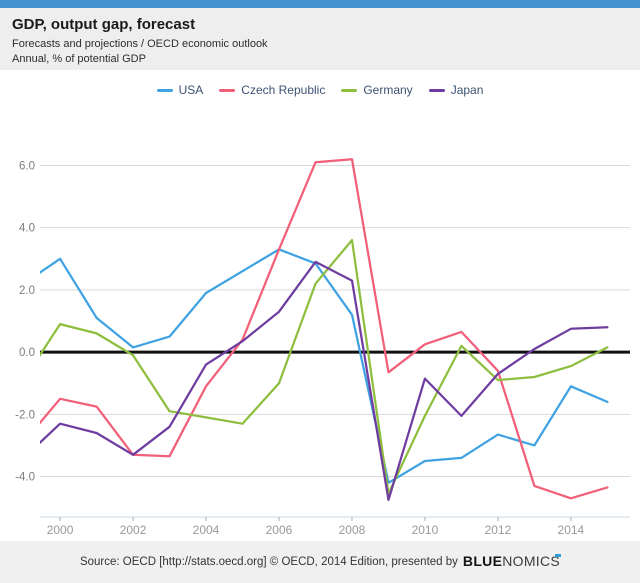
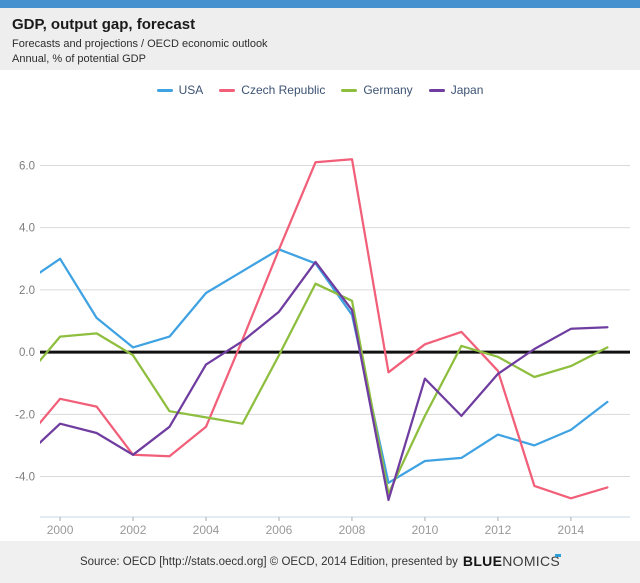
Germany/2000: 0.9 -> 0.5
Czech Republic/2004: -1.1 -> -2.4
Germany/2006: -1.0 -> -0.1
Germany/2008: 3.6 -> 1.6
Japan/2008: 2.3 -> 1.4
Germany/2012: -0.9 -> -0.1
USA/2014: -1.1 -> -2.5
